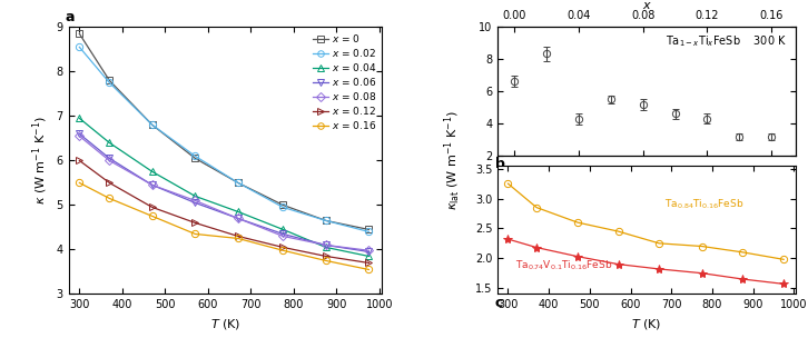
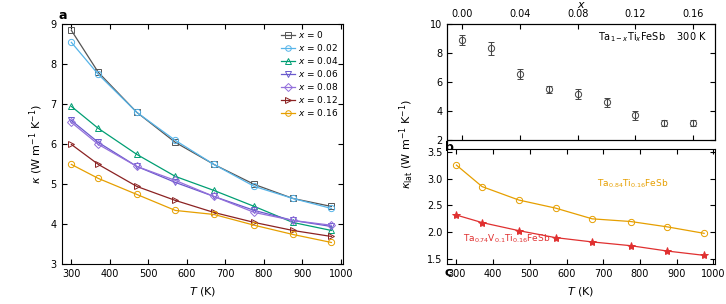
0.00: 6.6 -> 8.9
0.04: 4.3 -> 6.5
0.12: 4.3 -> 3.7
